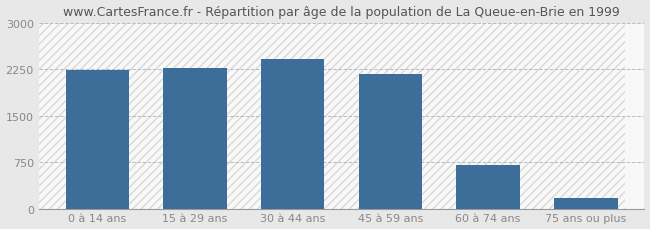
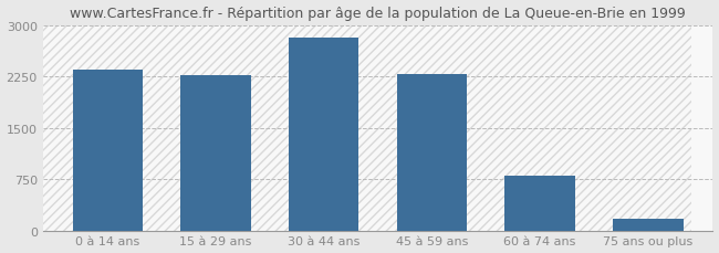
0 à 14 ans: 2240 -> 2360
30 à 44 ans: 2420 -> 2820
45 à 59 ans: 2180 -> 2290
60 à 74 ans: 700 -> 800
